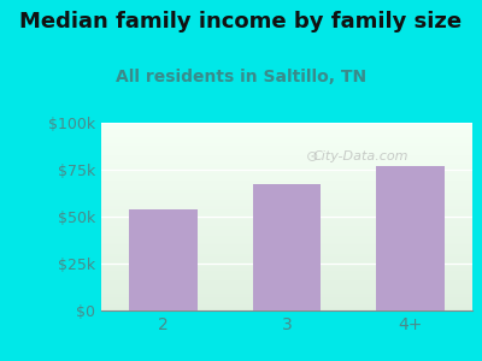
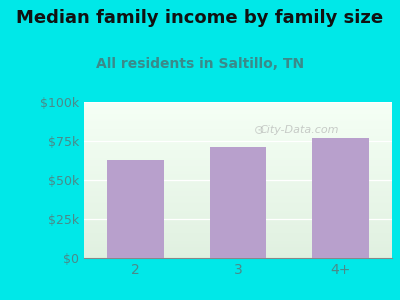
2: $54k -> $63k
3: $67k -> $71k
